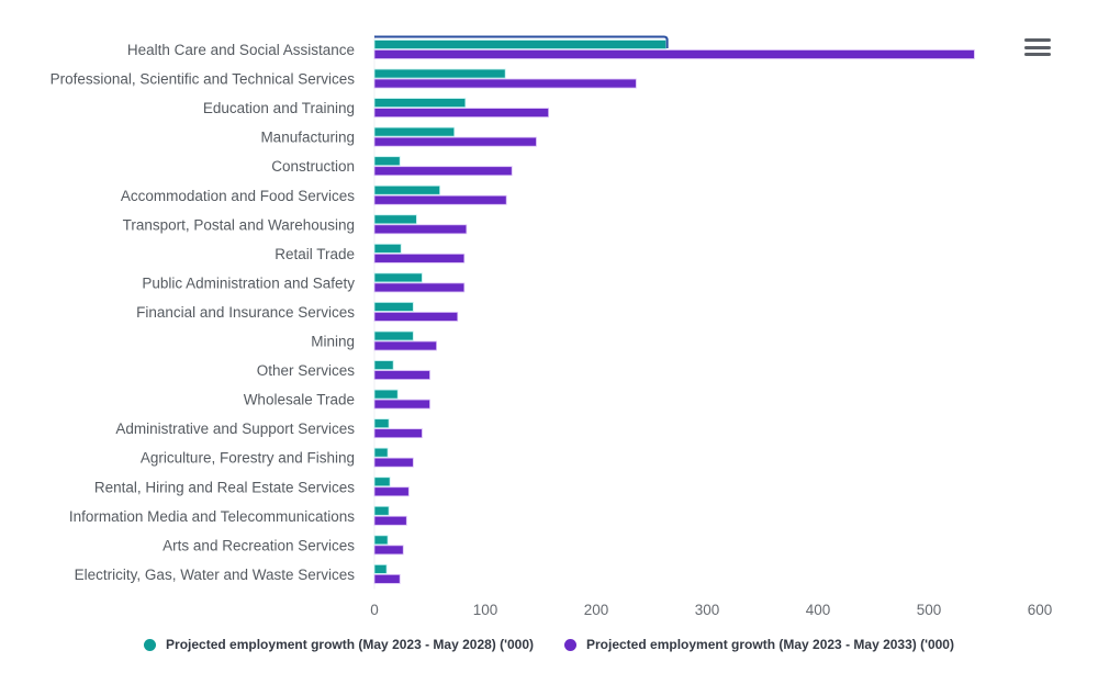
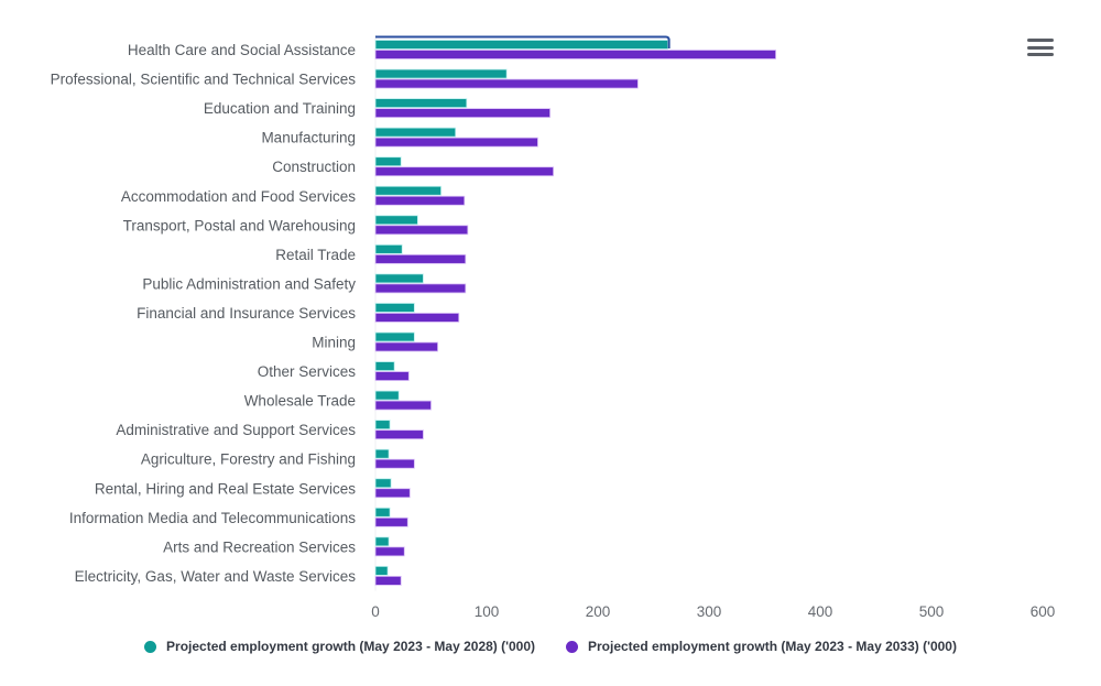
Projected employment growth (May 2023 - May 2033) ('000)/Health Care and Social Assistance: 540 -> 360
Projected employment growth (May 2023 - May 2033) ('000)/Construction: 120 -> 160
Projected employment growth (May 2023 - May 2033) ('000)/Accommodation and Food Services: 120 -> 80
Projected employment growth (May 2023 - May 2033) ('000)/Other Services: 50 -> 30
